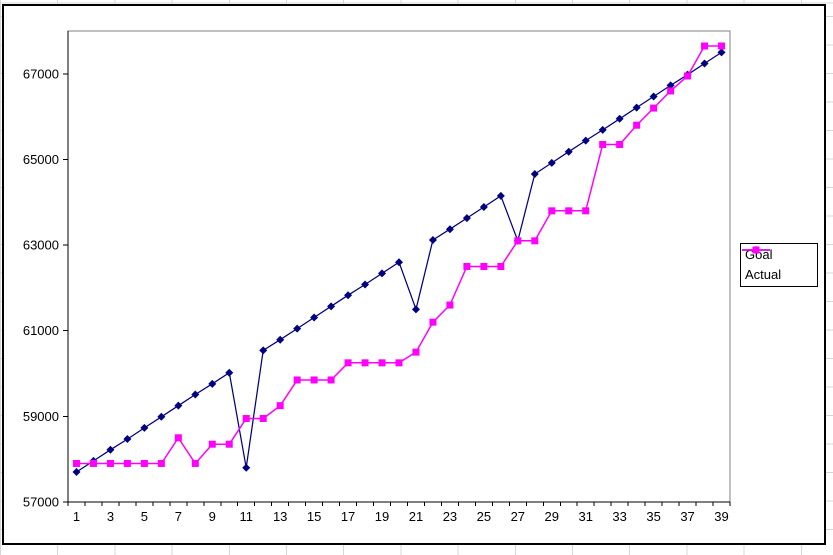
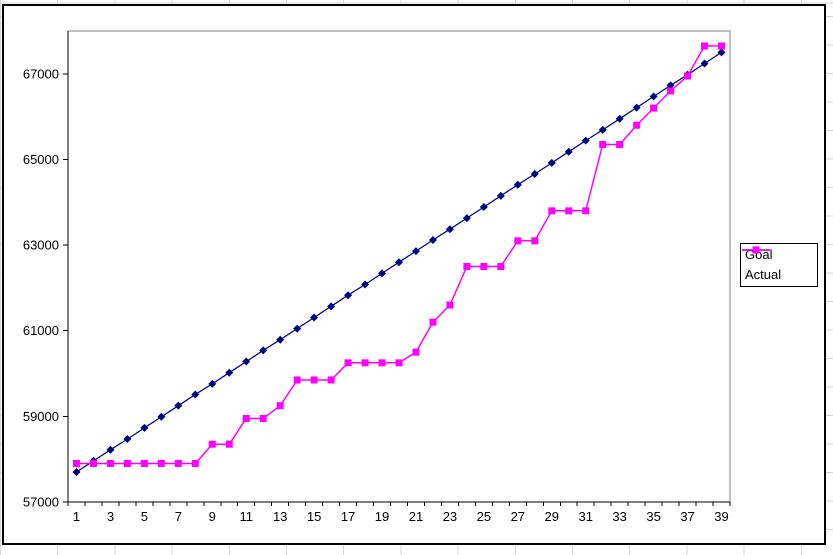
Actual/7: 58500 -> 57900
Goal/11: 57800 -> 60300
Goal/21: 61500 -> 62900
Goal/27: 63100 -> 64400
